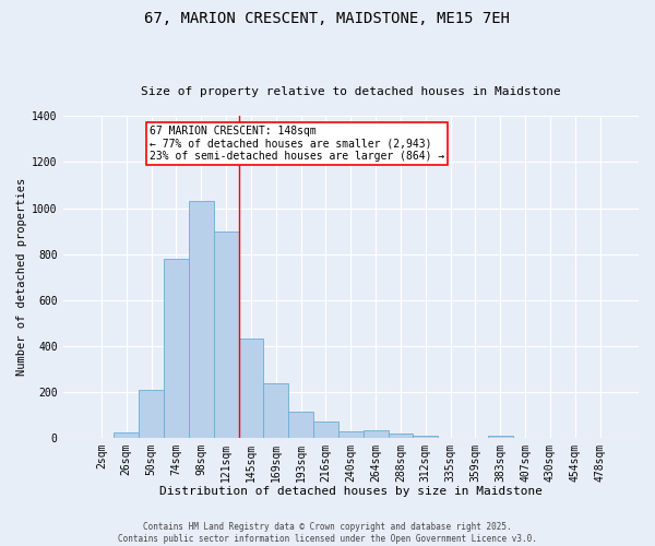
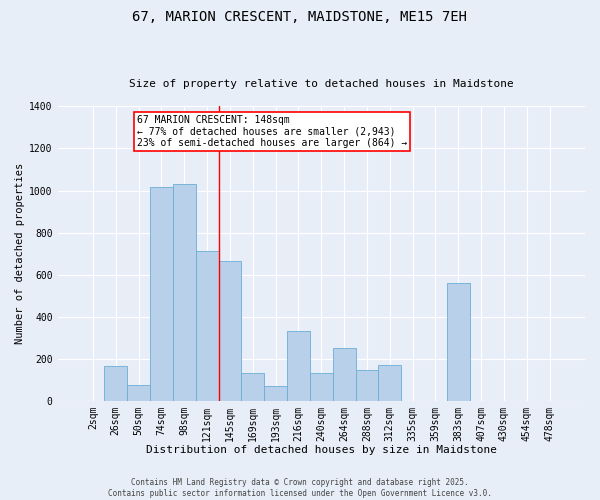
26sqm: 22 -> 165
50sqm: 210 -> 75
74sqm: 780 -> 1015
121sqm: 900 -> 710
145sqm: 430 -> 665
169sqm: 235 -> 130
193sqm: 115 -> 70
216sqm: 70 -> 330
240sqm: 25 -> 130
264sqm: 30 -> 250
288sqm: 20 -> 145
312sqm: 10 -> 170
383sqm: 10 -> 560
